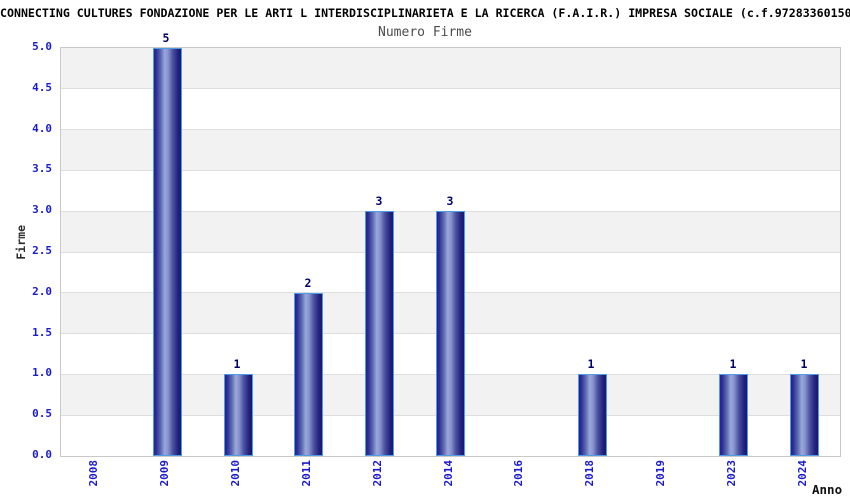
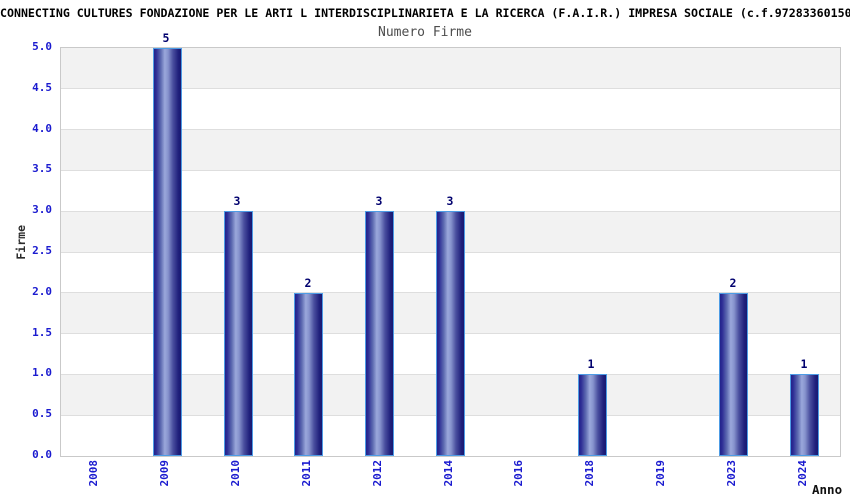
2010: 1 -> 3
2023: 1 -> 2
